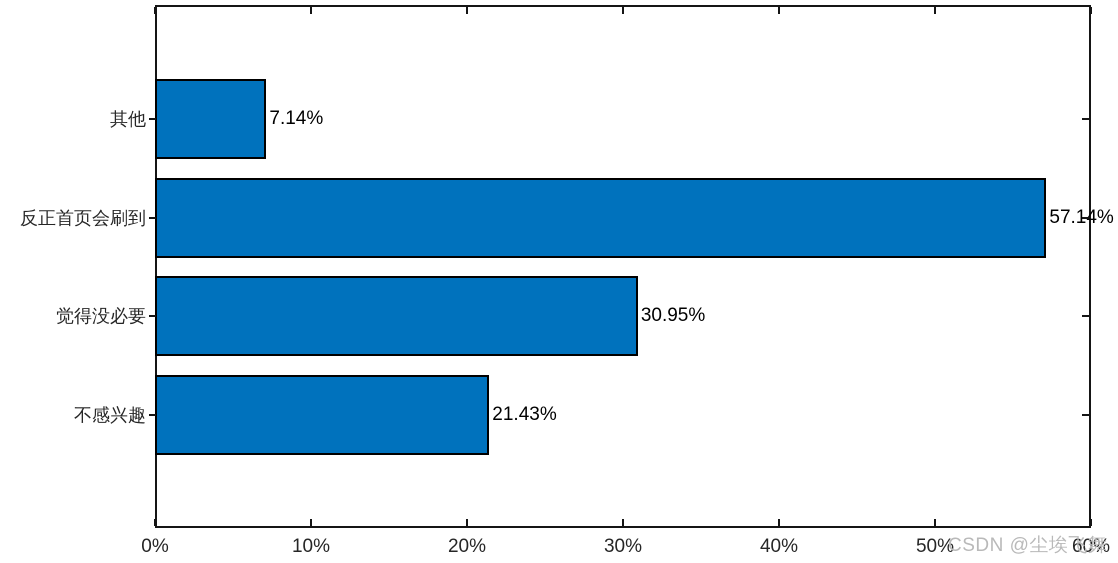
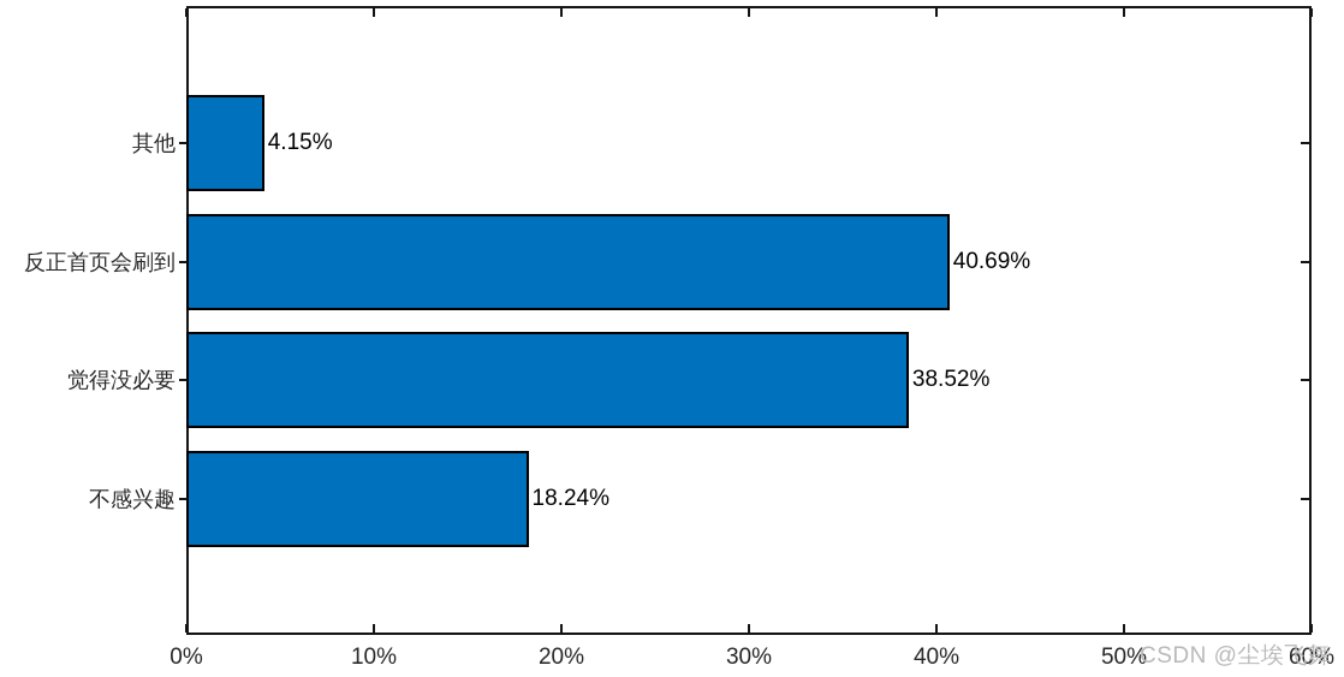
其他: 7.14% -> 4.15%
反正首页会刷到: 57.14% -> 40.69%
觉得没必要: 30.95% -> 38.52%
不感兴趣: 21.43% -> 18.24%
